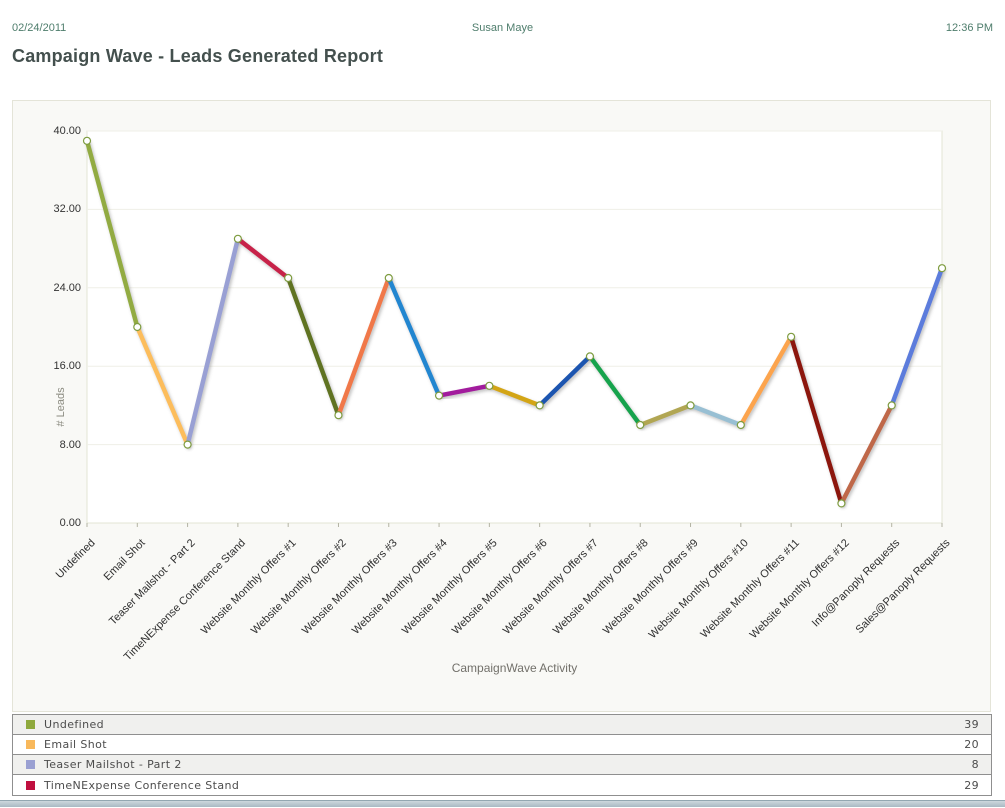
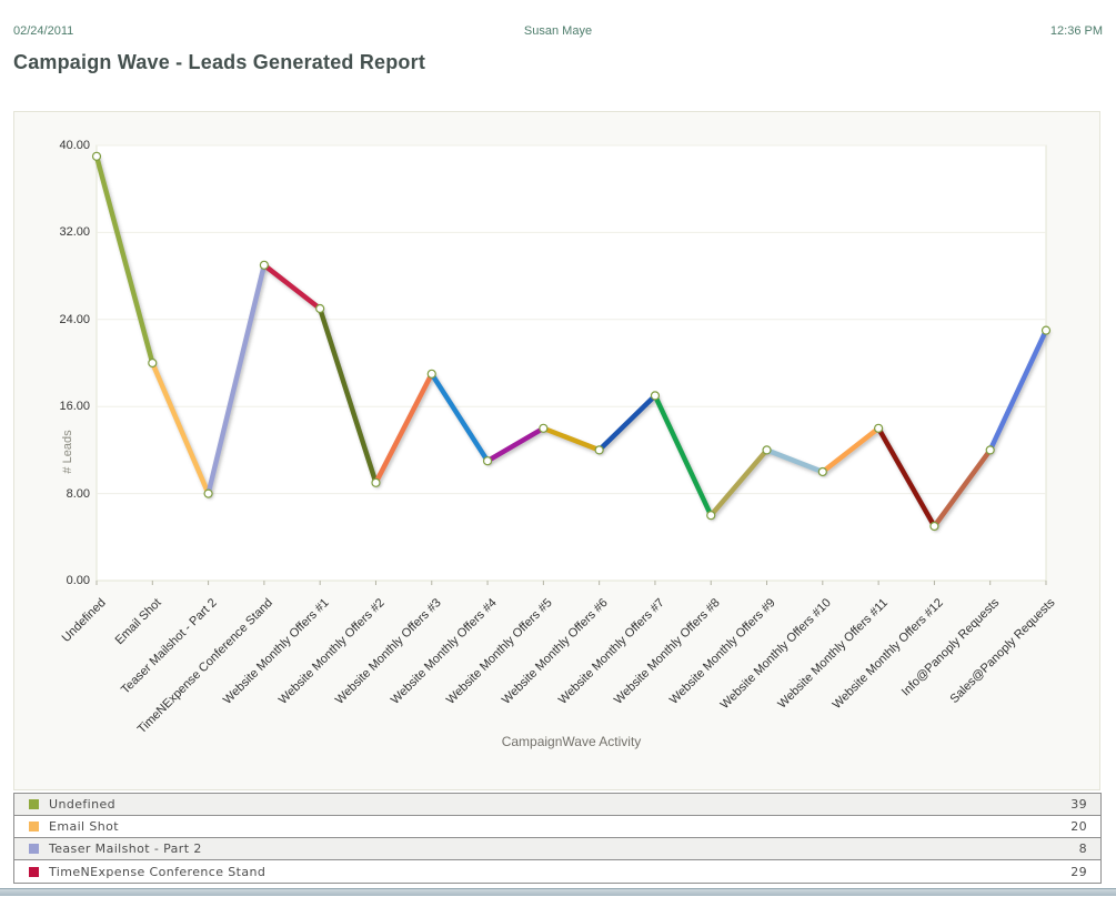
Website Monthly Offers #2: 11 -> 9
Website Monthly Offers #3: 25 -> 19
Website Monthly Offers #4: 13 -> 11
Website Monthly Offers #8: 10 -> 6
Website Monthly Offers #11: 19 -> 14
Website Monthly Offers #12: 2 -> 5
Sales@Panoply Requests: 26 -> 23
